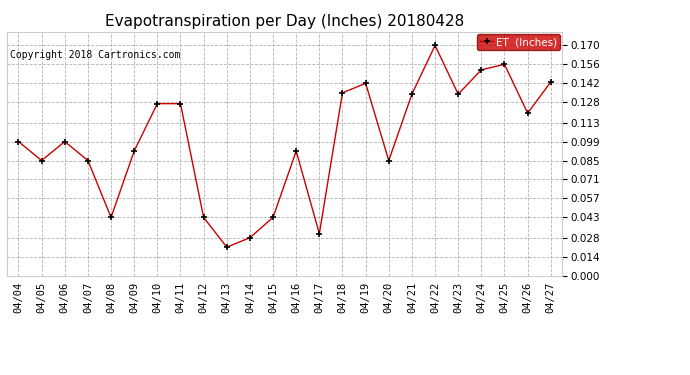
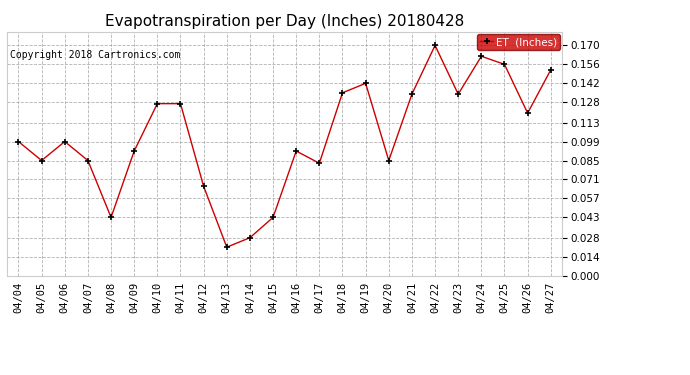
04/12: 0.043 -> 0.066
04/17: 0.031 -> 0.083
04/24: 0.152 -> 0.162
04/27: 0.143 -> 0.152
